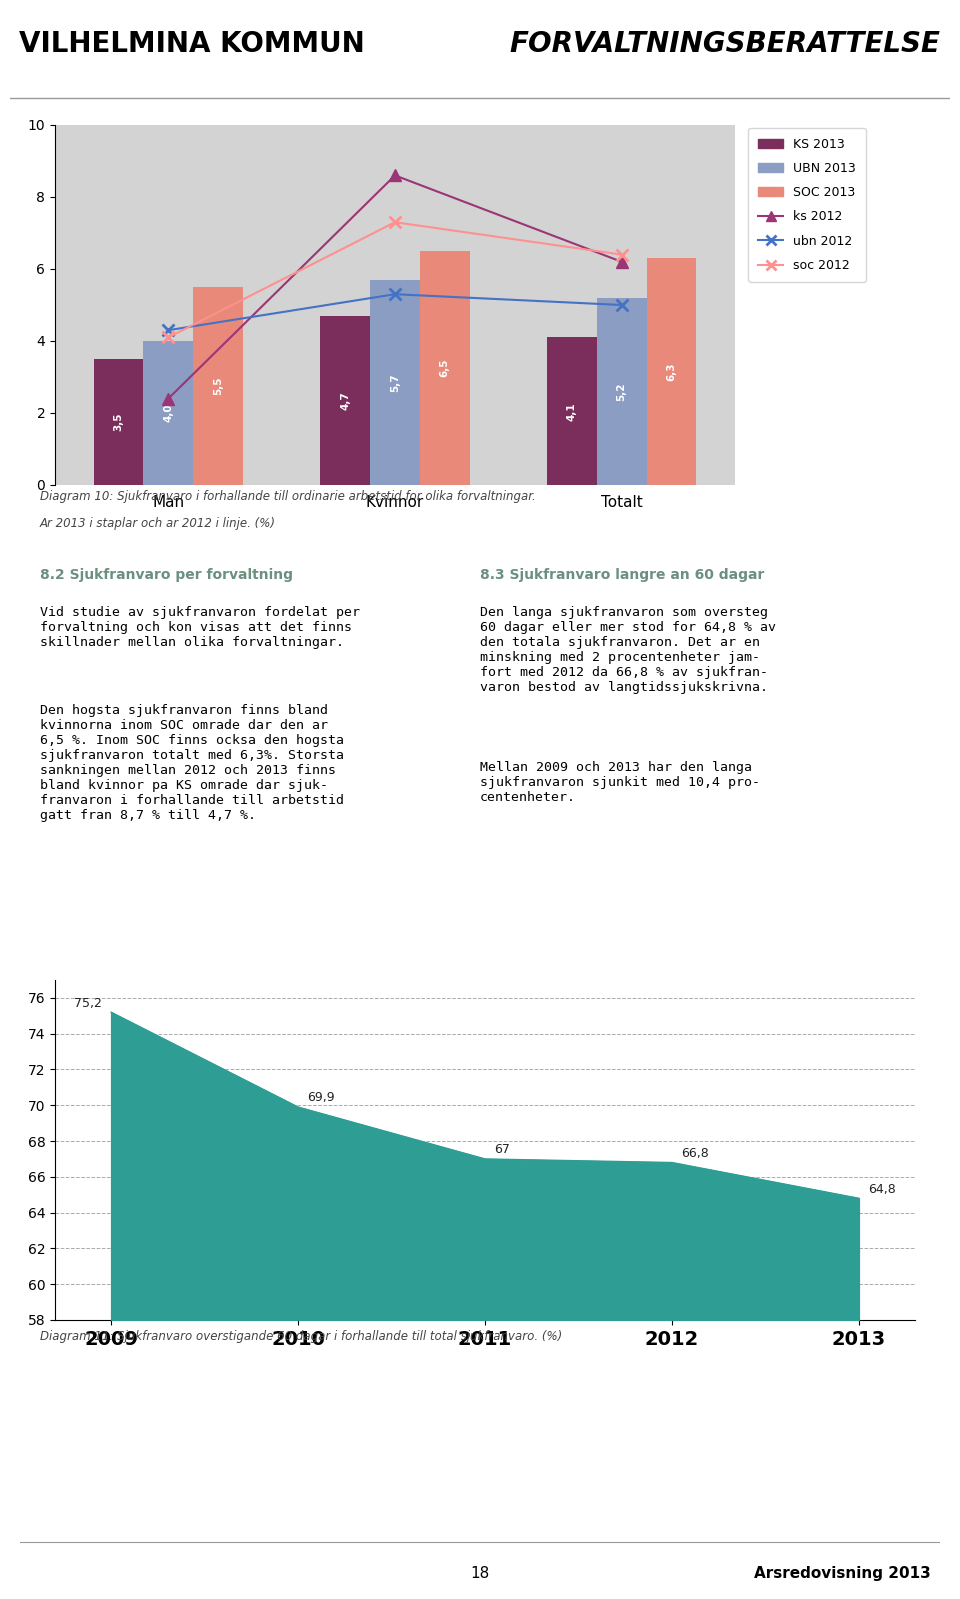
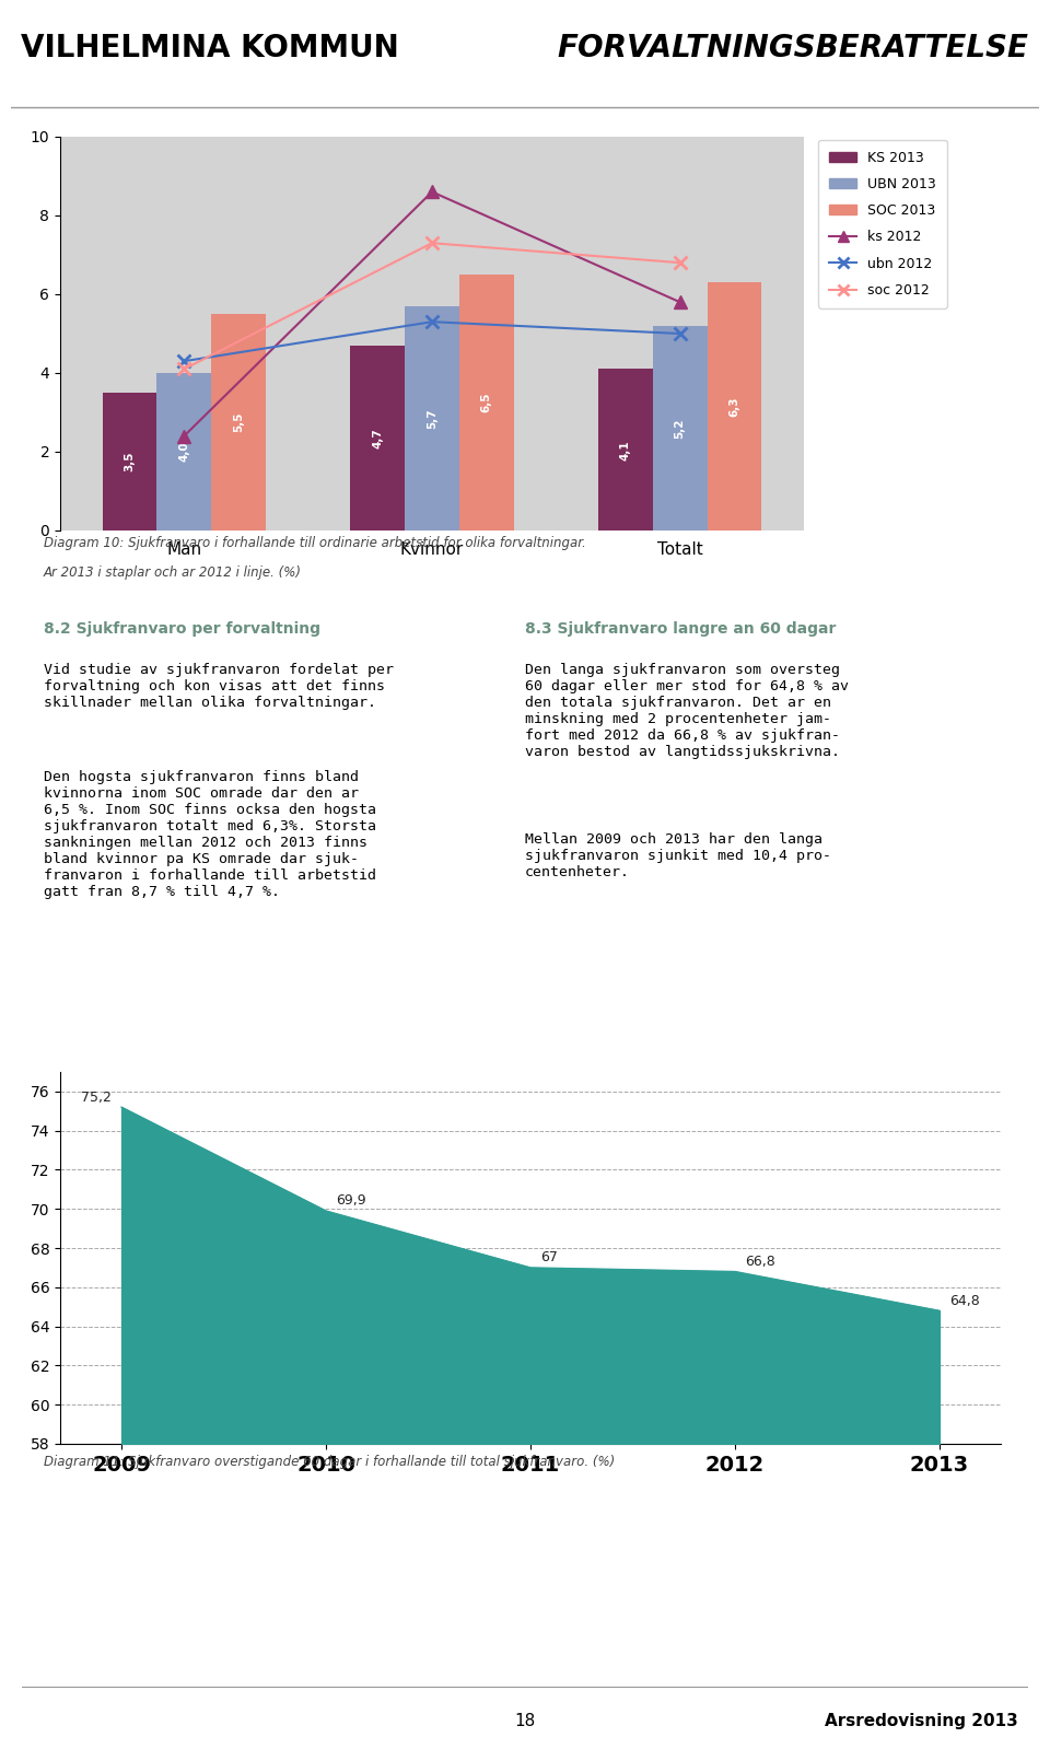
ks 2012/Totalt: 6.2 -> 5.8
soc 2012/Totalt: 6.4 -> 6.8
